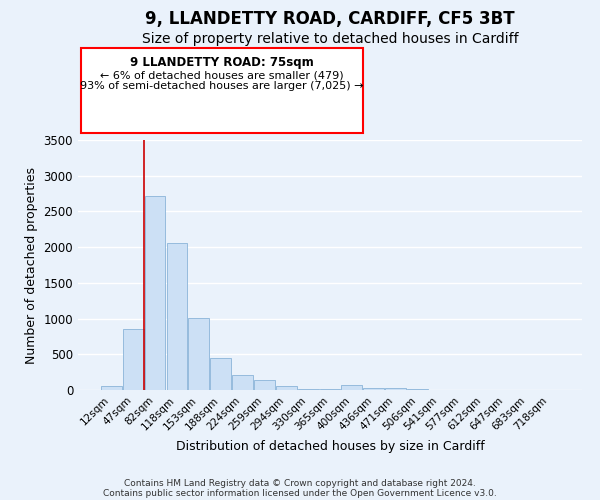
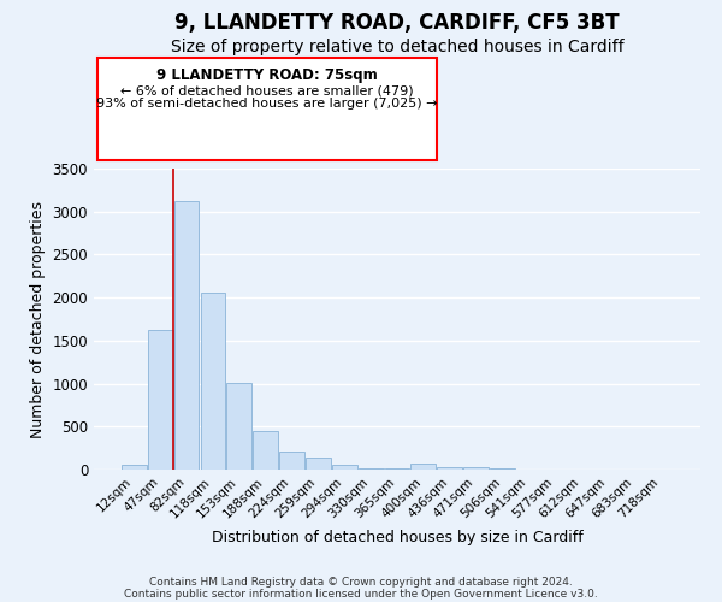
47sqm: 850 -> 1620
82sqm: 2720 -> 3120
